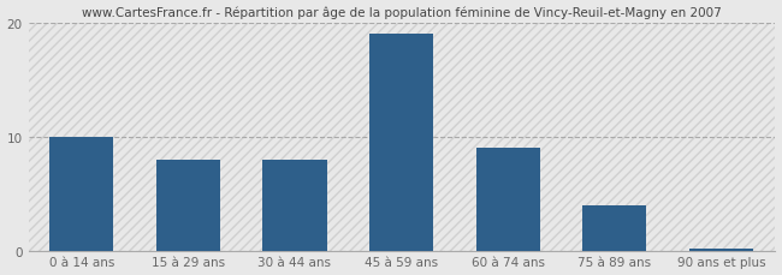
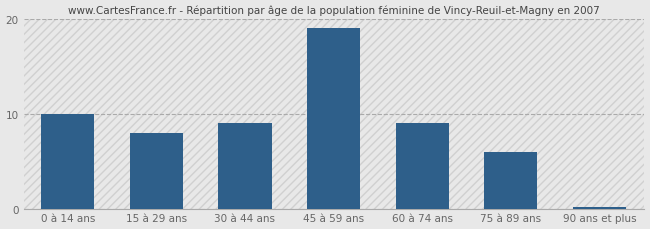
30 à 44 ans: 8.0 -> 9.0
75 à 89 ans: 4.0 -> 6.0
